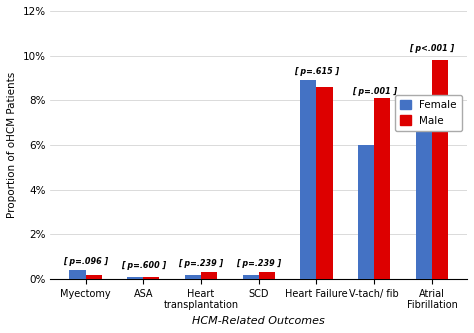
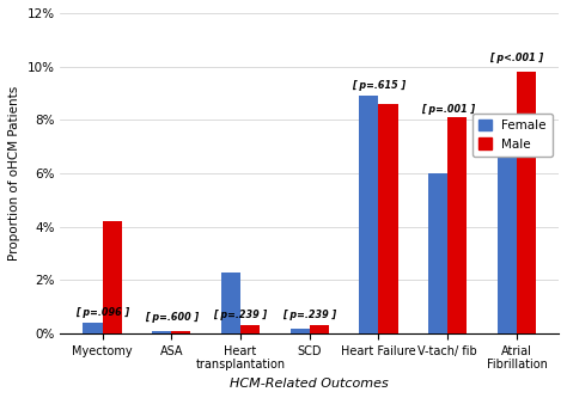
Male/Myectomy: 0.2% -> 4.2%
Female/Heart transplantation: 0.2% -> 2.3%
